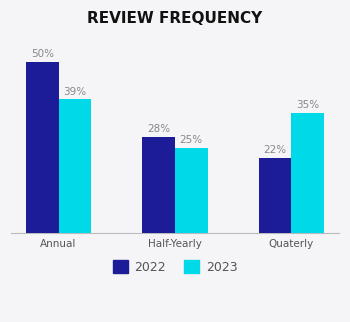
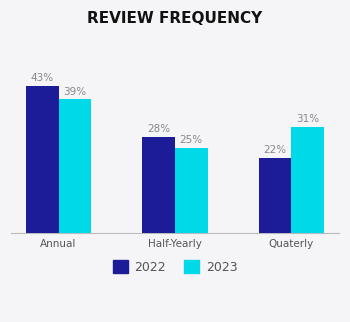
2022/Annual: 50% -> 43%
2023/Quaterly: 35% -> 31%
